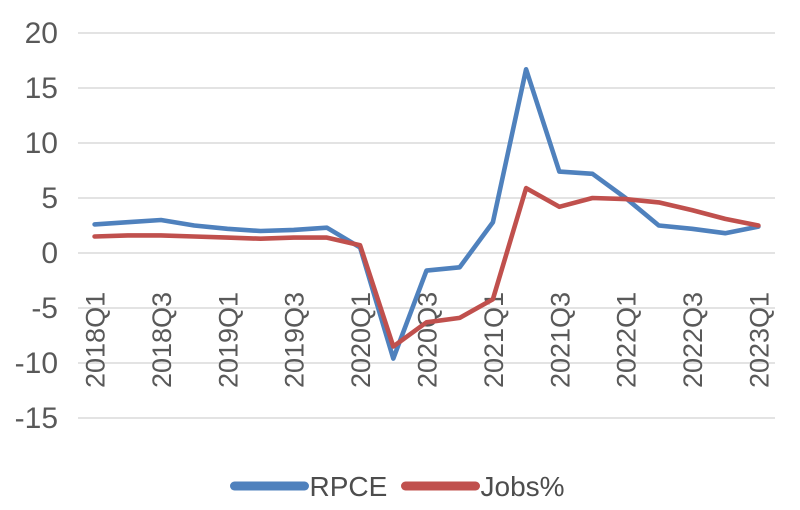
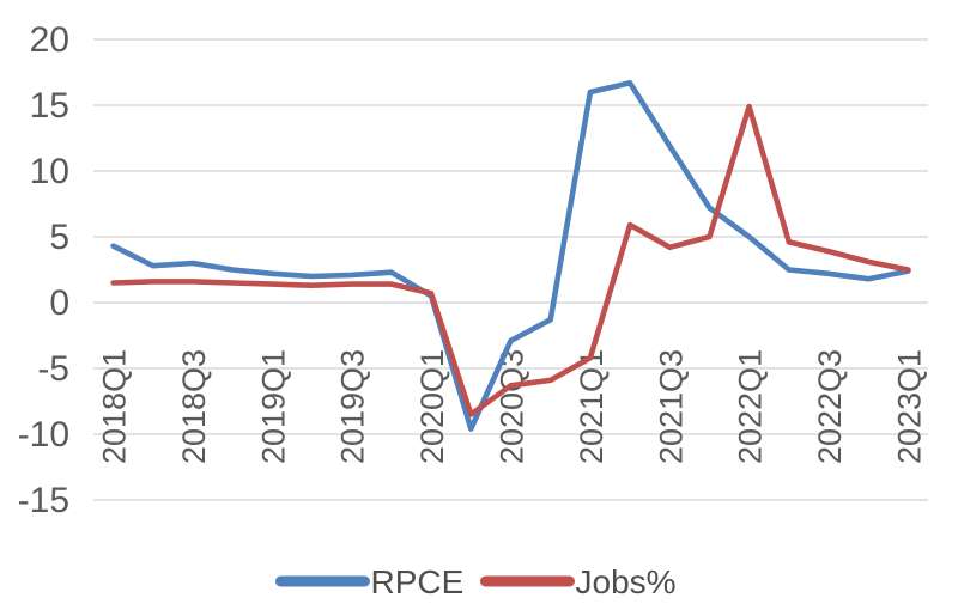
RPCE/2018Q1: 2.6 -> 4.3
RPCE/2020Q3: -1.6 -> -2.9
RPCE/2021Q1: 2.8 -> 16.0
RPCE/2021Q3: 7.4 -> 11.9
Jobs%/2022Q1: 4.9 -> 14.9
